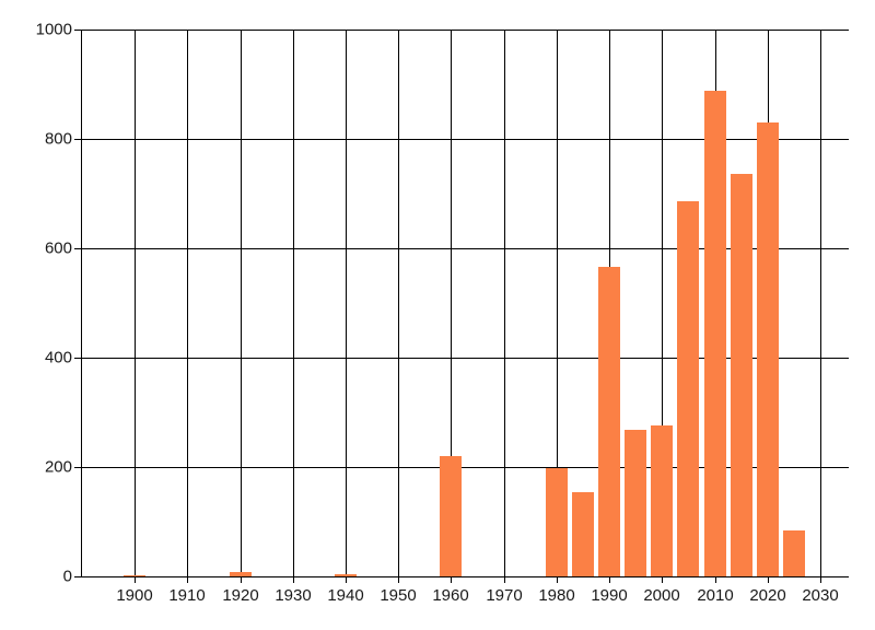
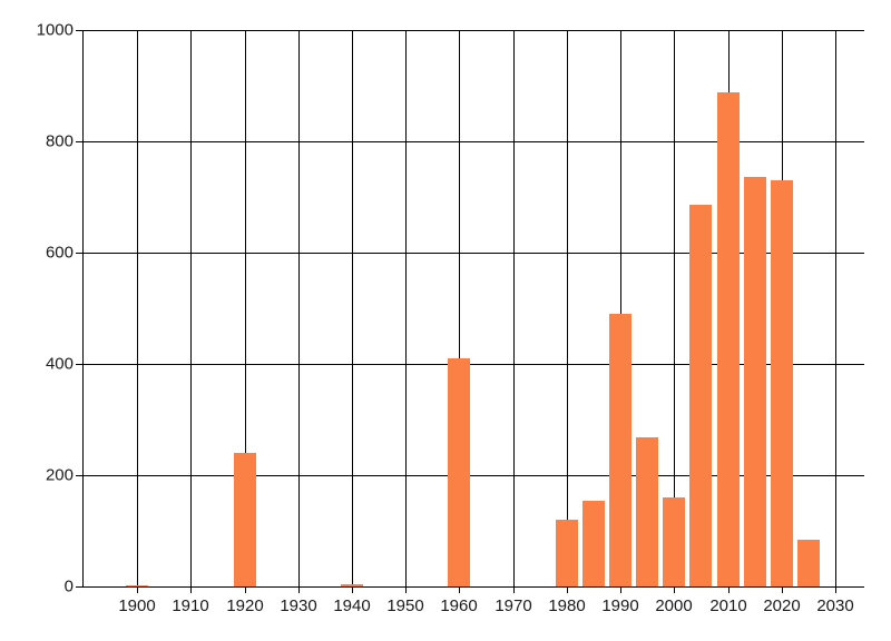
1920: 10 -> 240
1960: 220 -> 410
1980: 200 -> 120
1990: 570 -> 490
2000: 280 -> 160
2020: 830 -> 730
